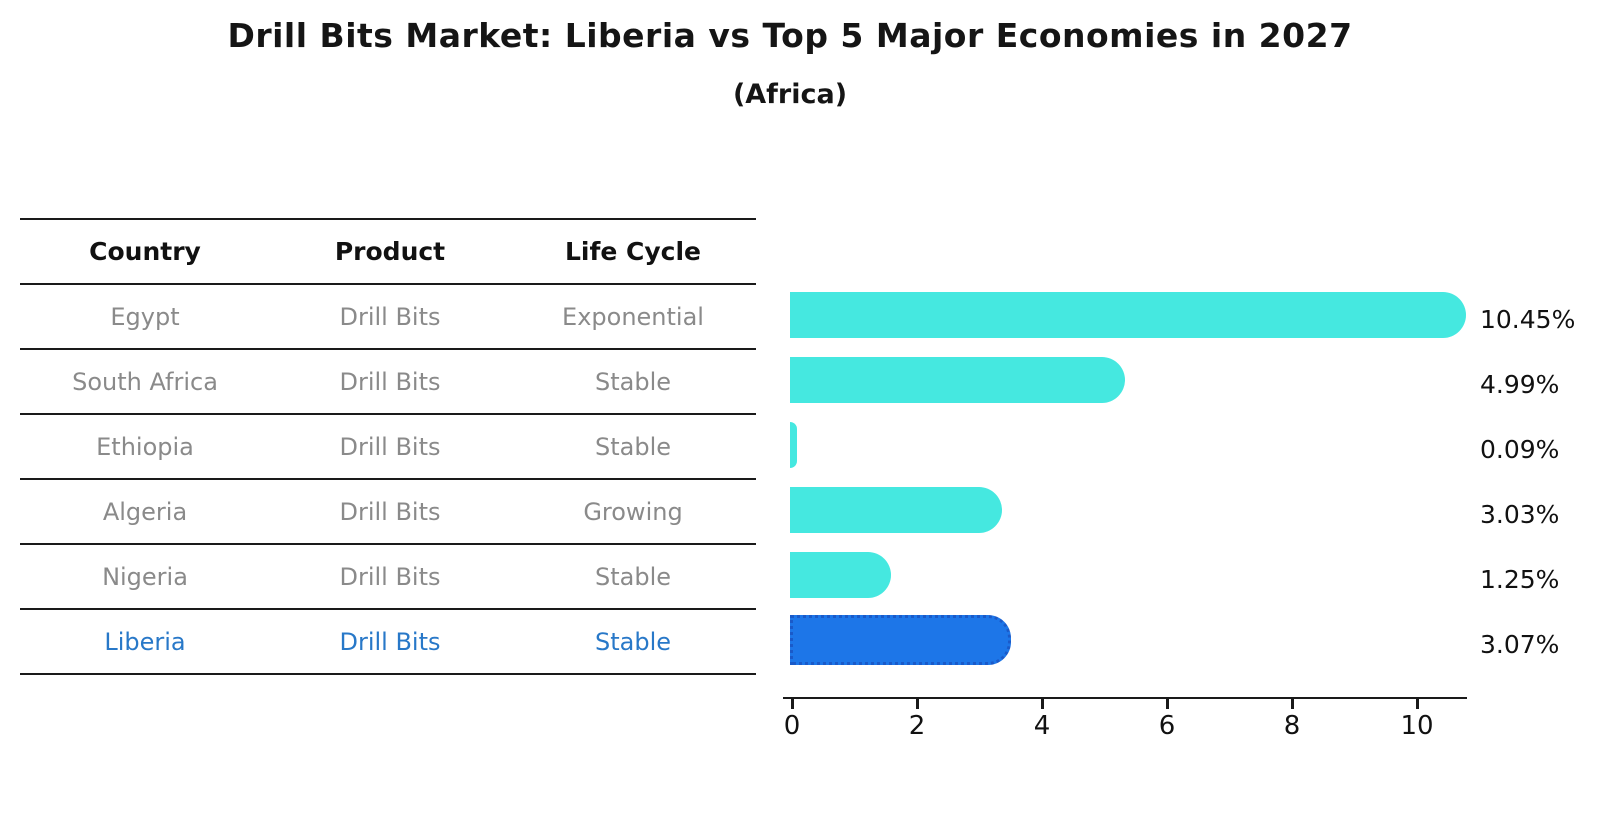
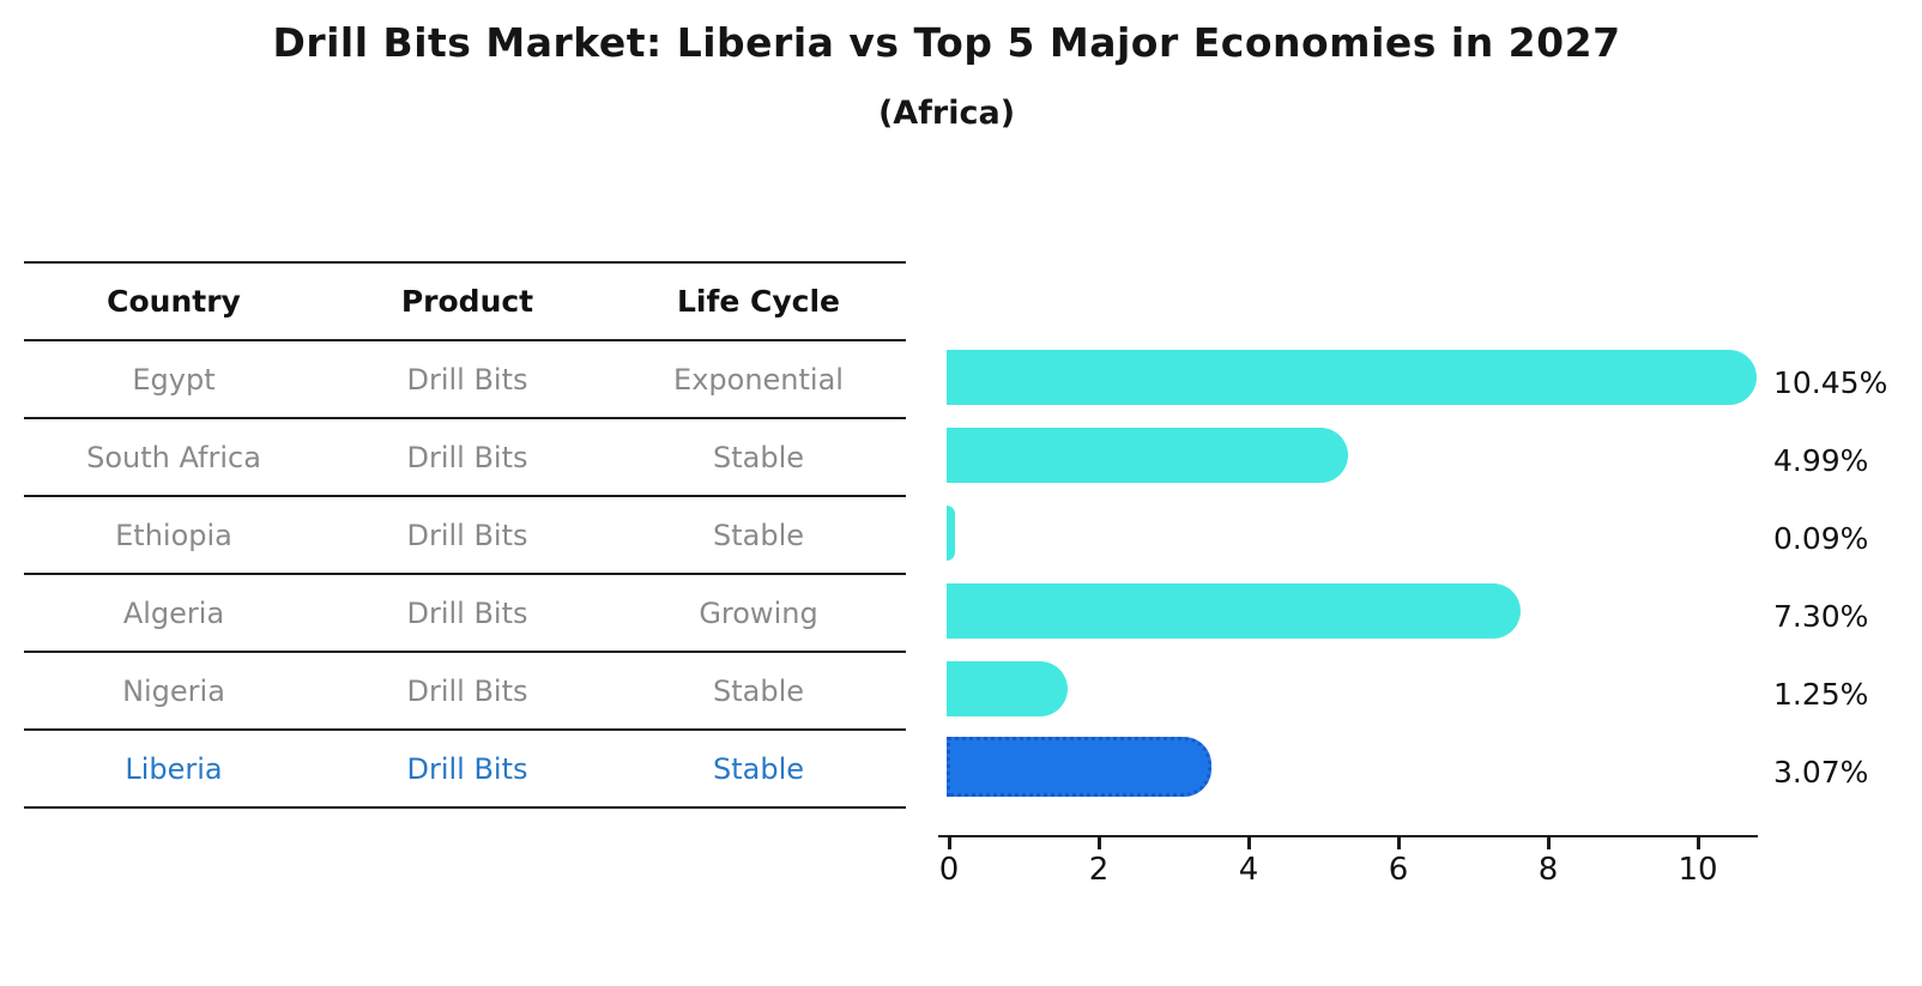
Algeria: 3.03% -> 7.30%
